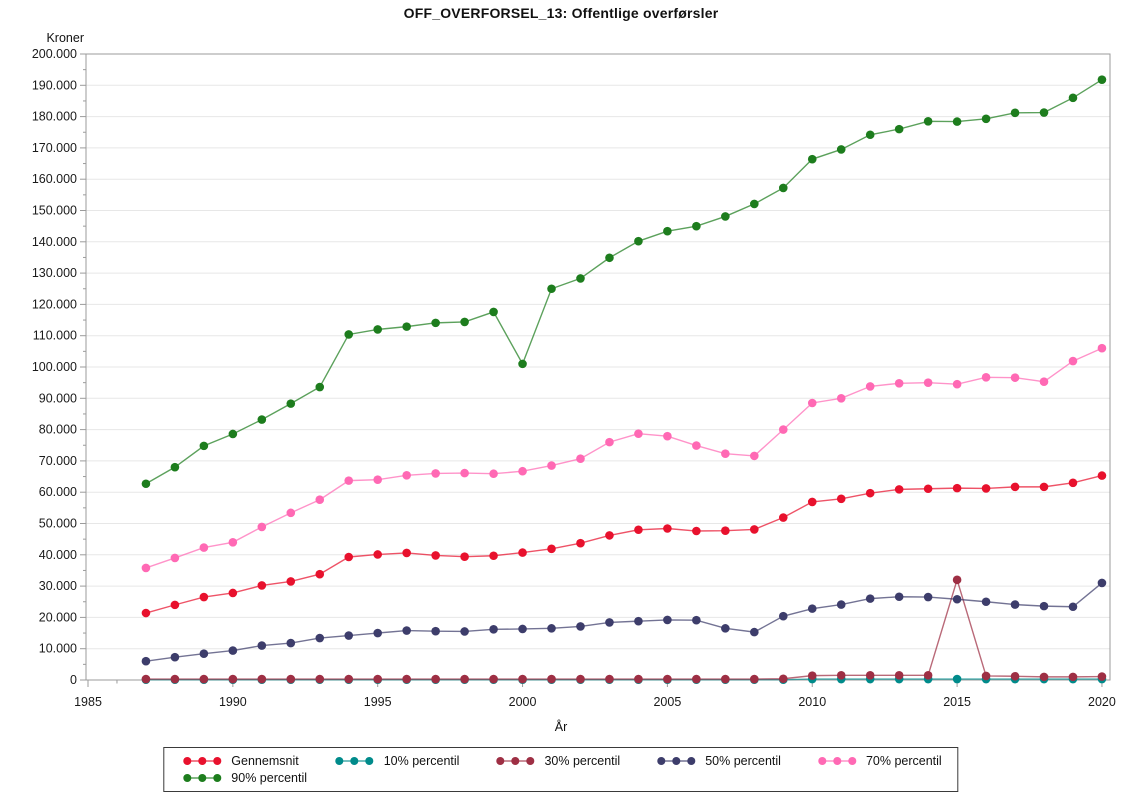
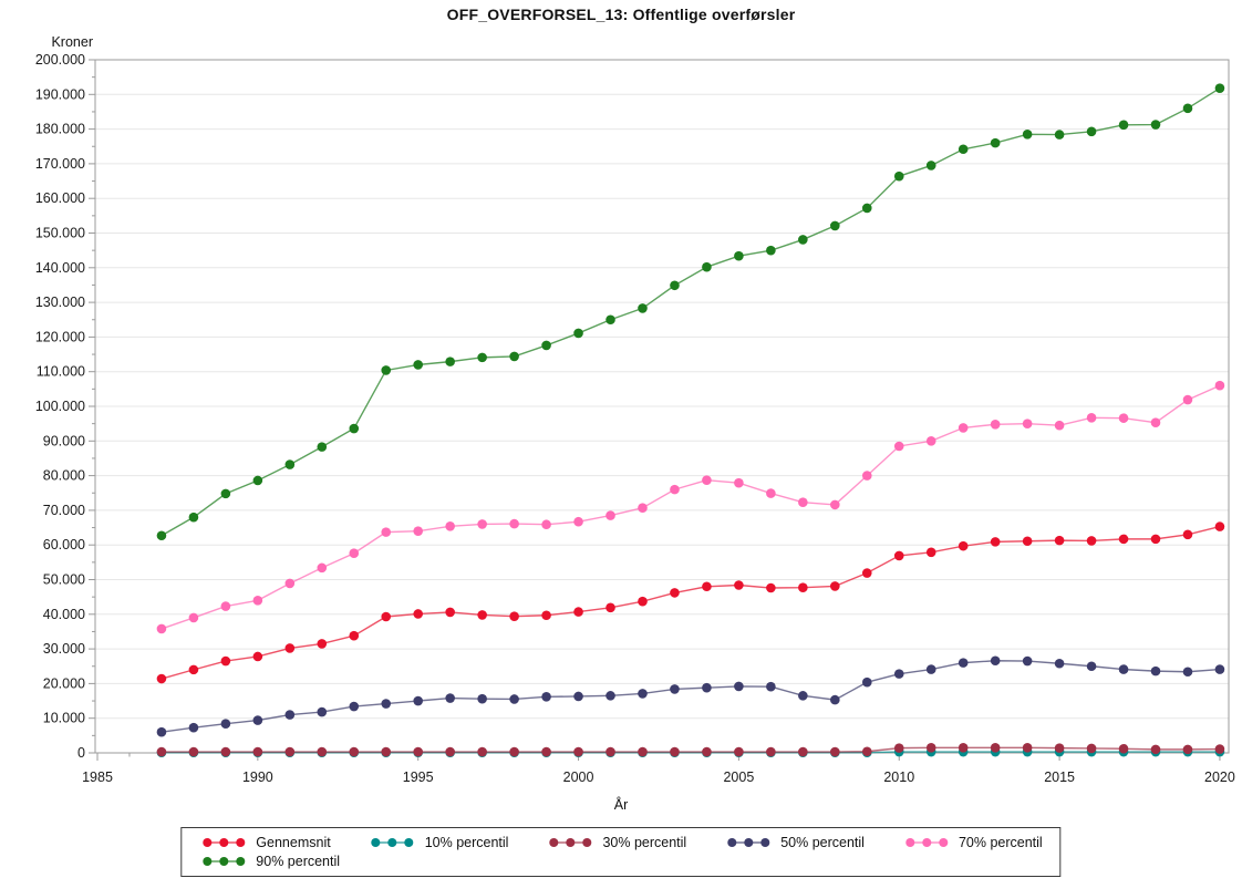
90% percentil/2000: 101000 -> 121000
30% percentil/2015: 32000 -> 1000
50% percentil/2020: 31000 -> 24000
